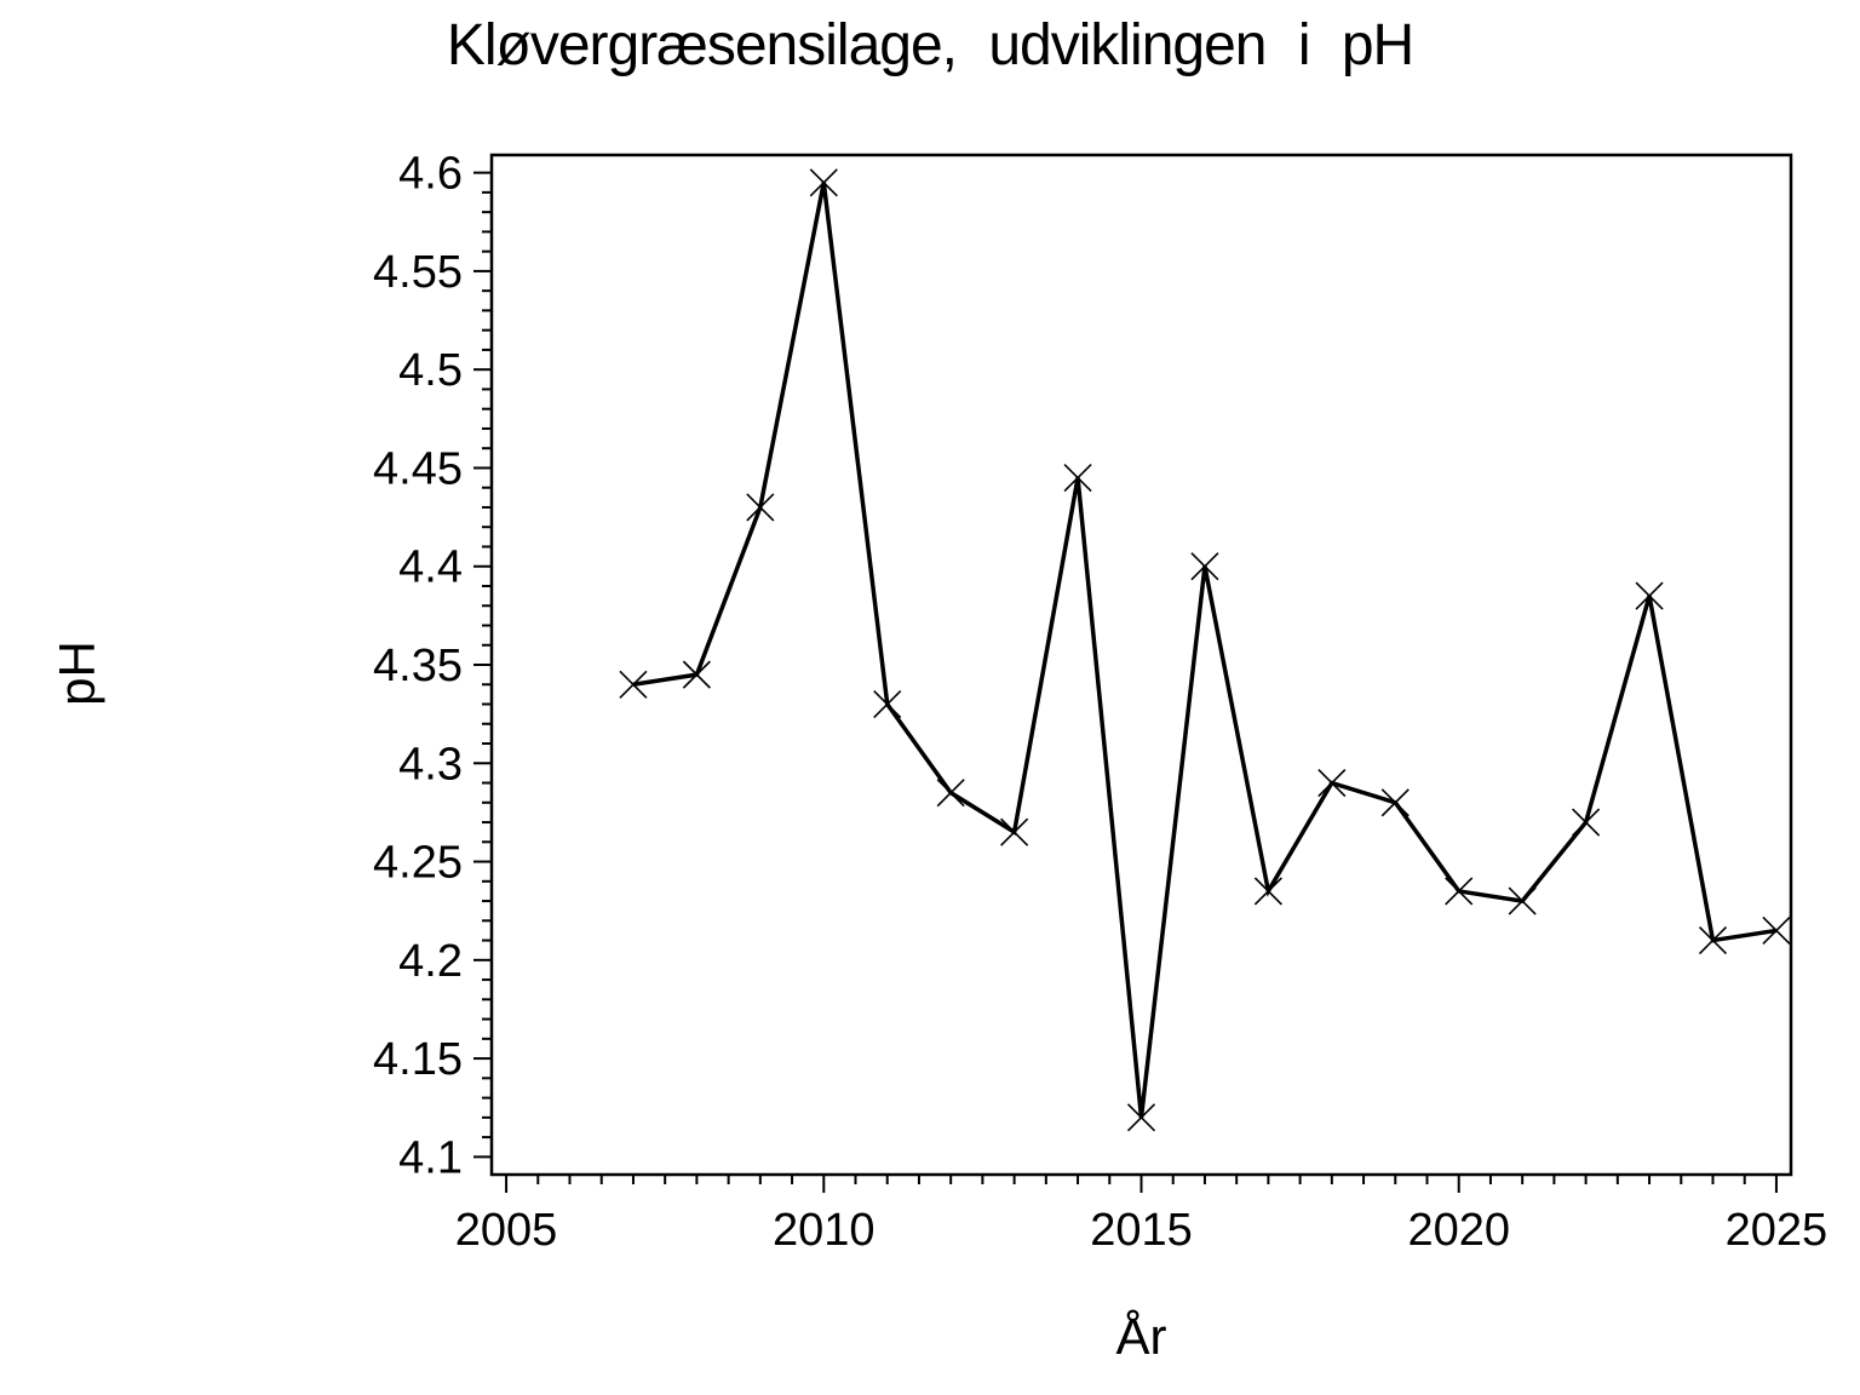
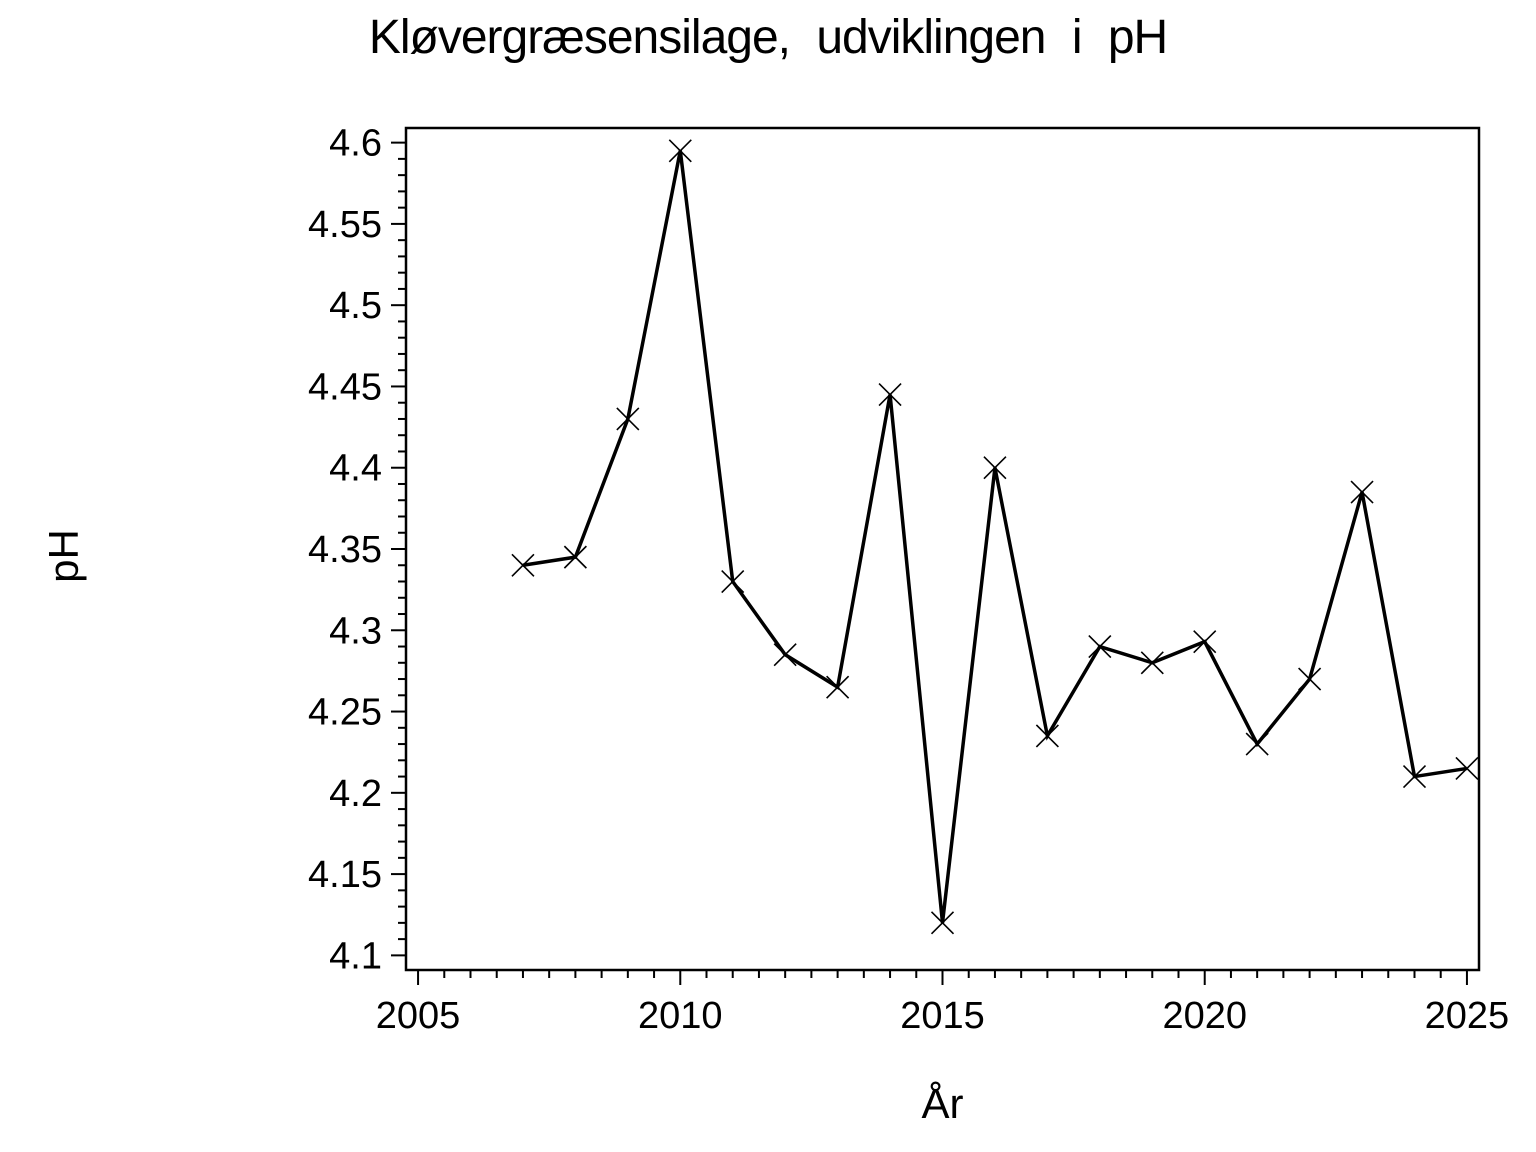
2020: 4.235 -> 4.293
